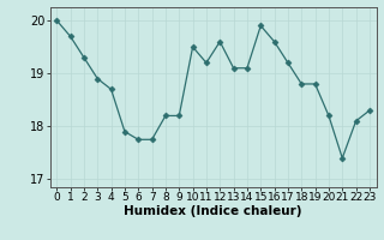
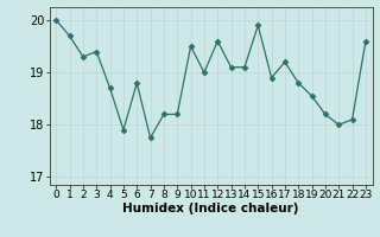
3: 18.90 -> 19.40
6: 17.75 -> 18.80
11: 19.20 -> 19.00
16: 19.60 -> 18.90
19: 18.80 -> 18.55
21: 17.40 -> 18.00
23: 18.30 -> 19.60
